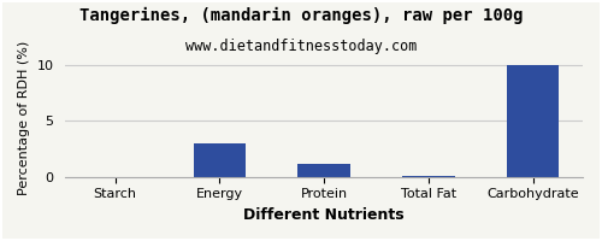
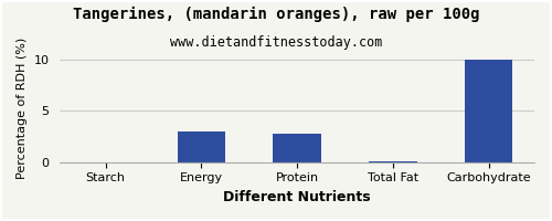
Protein: 1.1 -> 2.8
